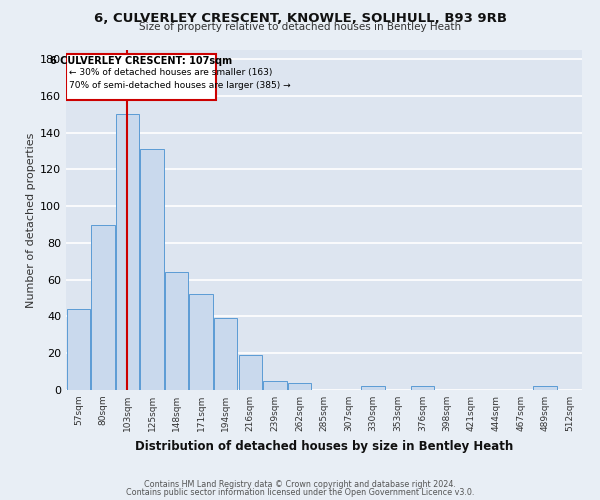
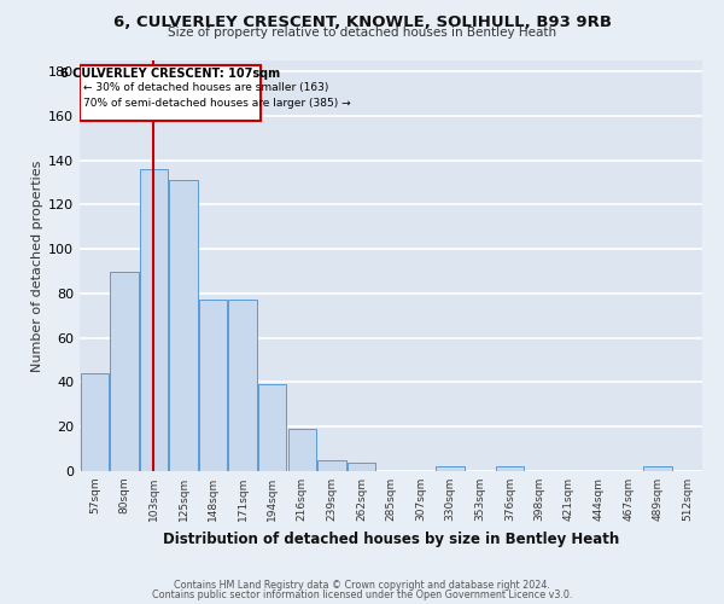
103sqm: 150 -> 136
148sqm: 64 -> 77
171sqm: 52 -> 77
